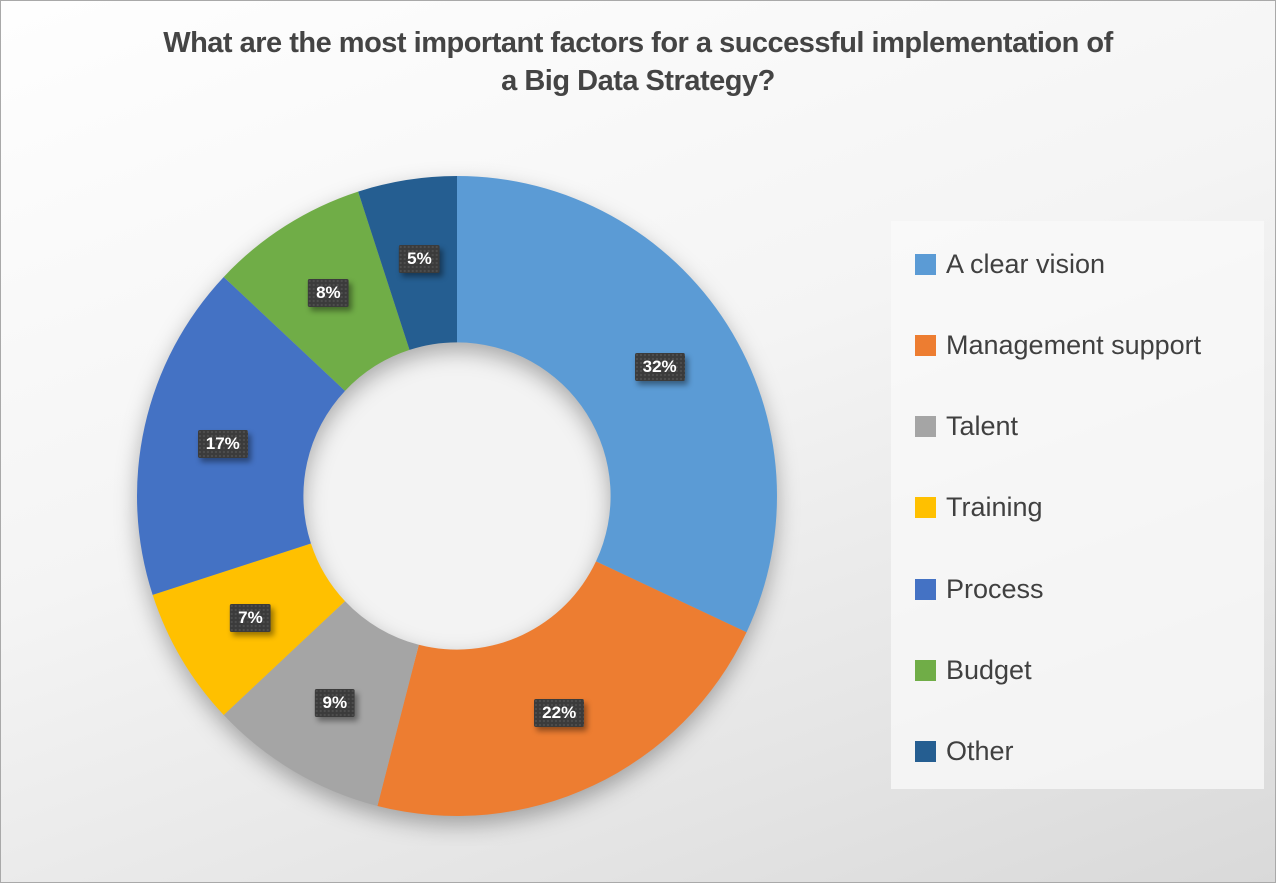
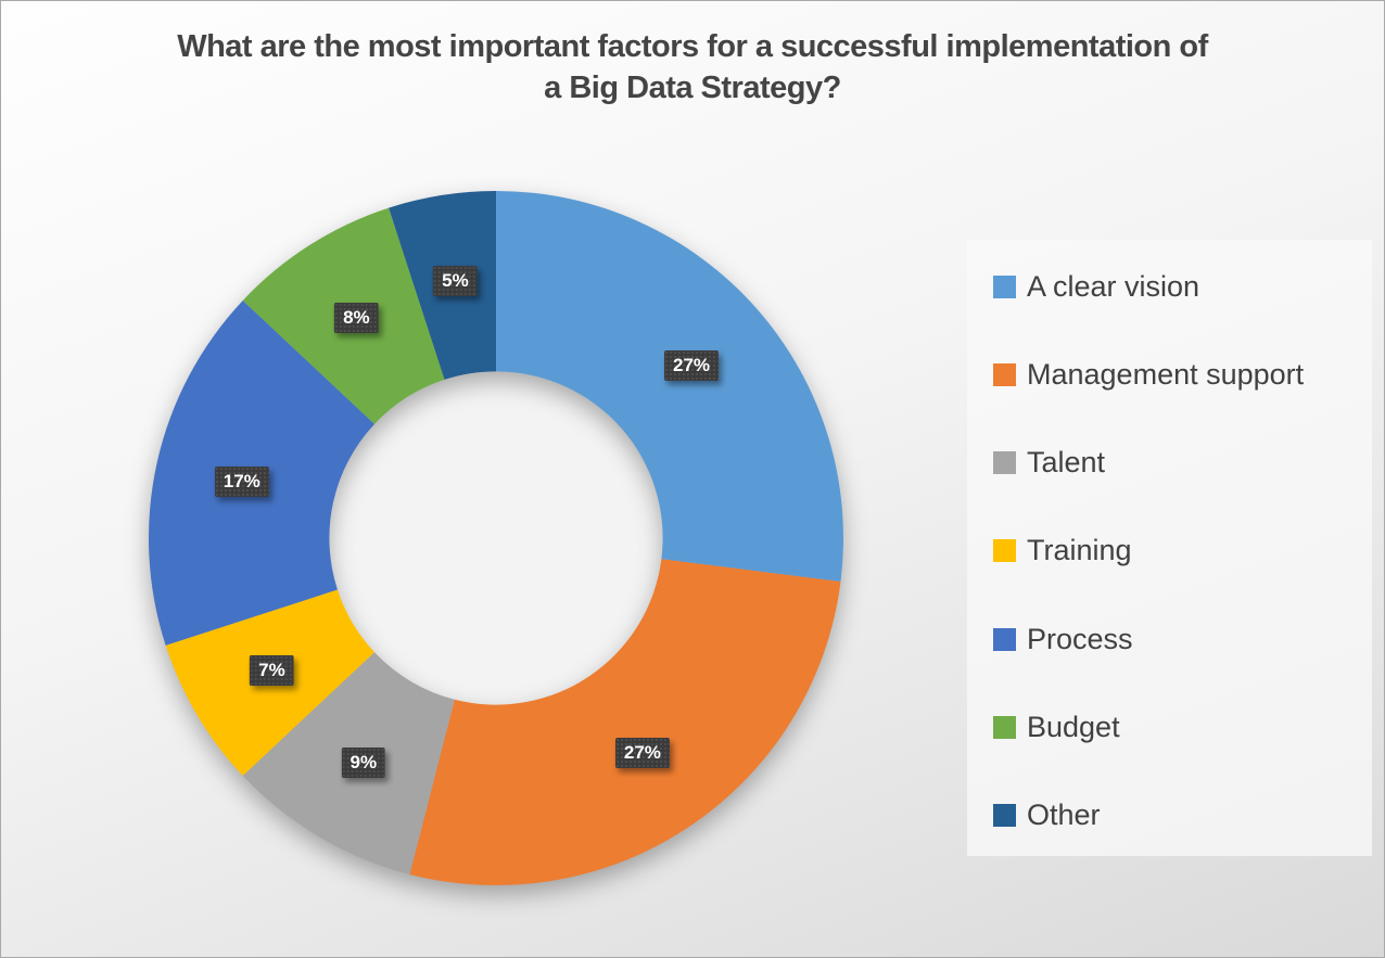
A clear vision: 32% -> 27%
Management support: 22% -> 27%
